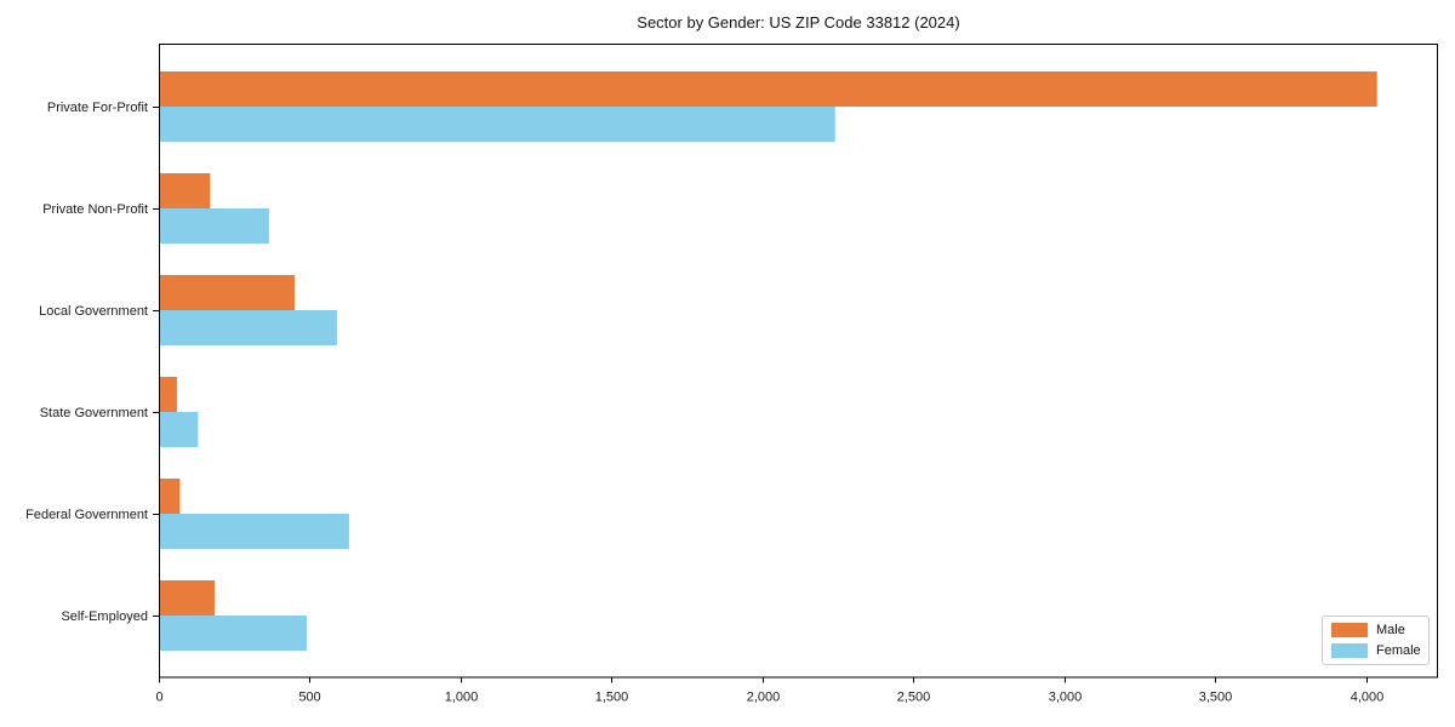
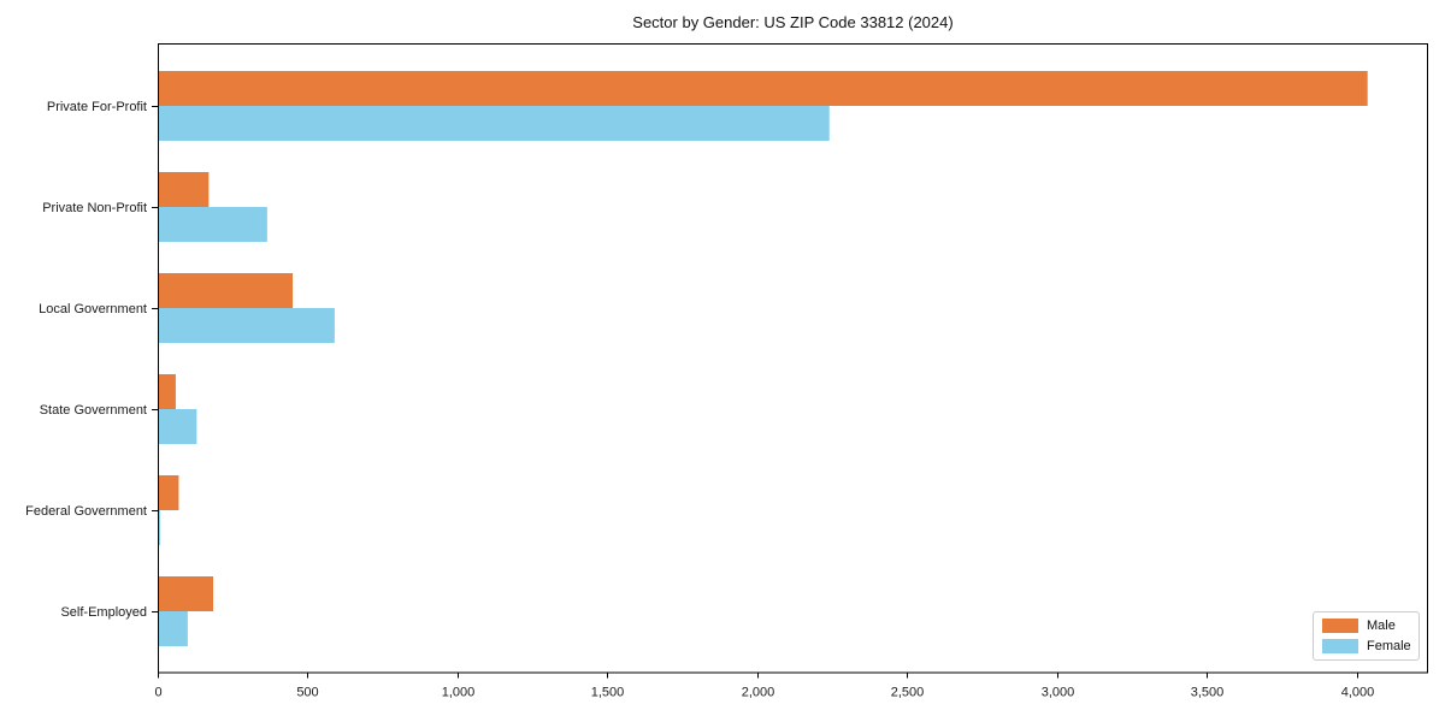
Female/Federal Government: 630 -> 10
Female/Self-Employed: 490 -> 100
